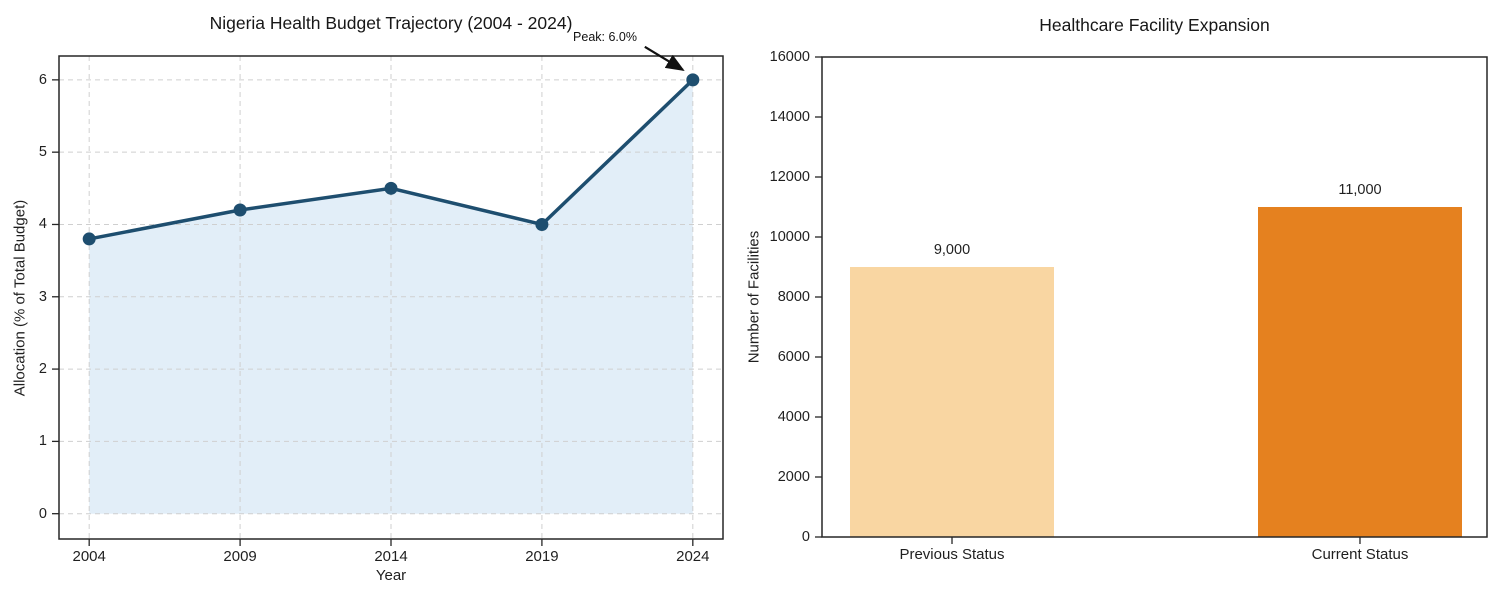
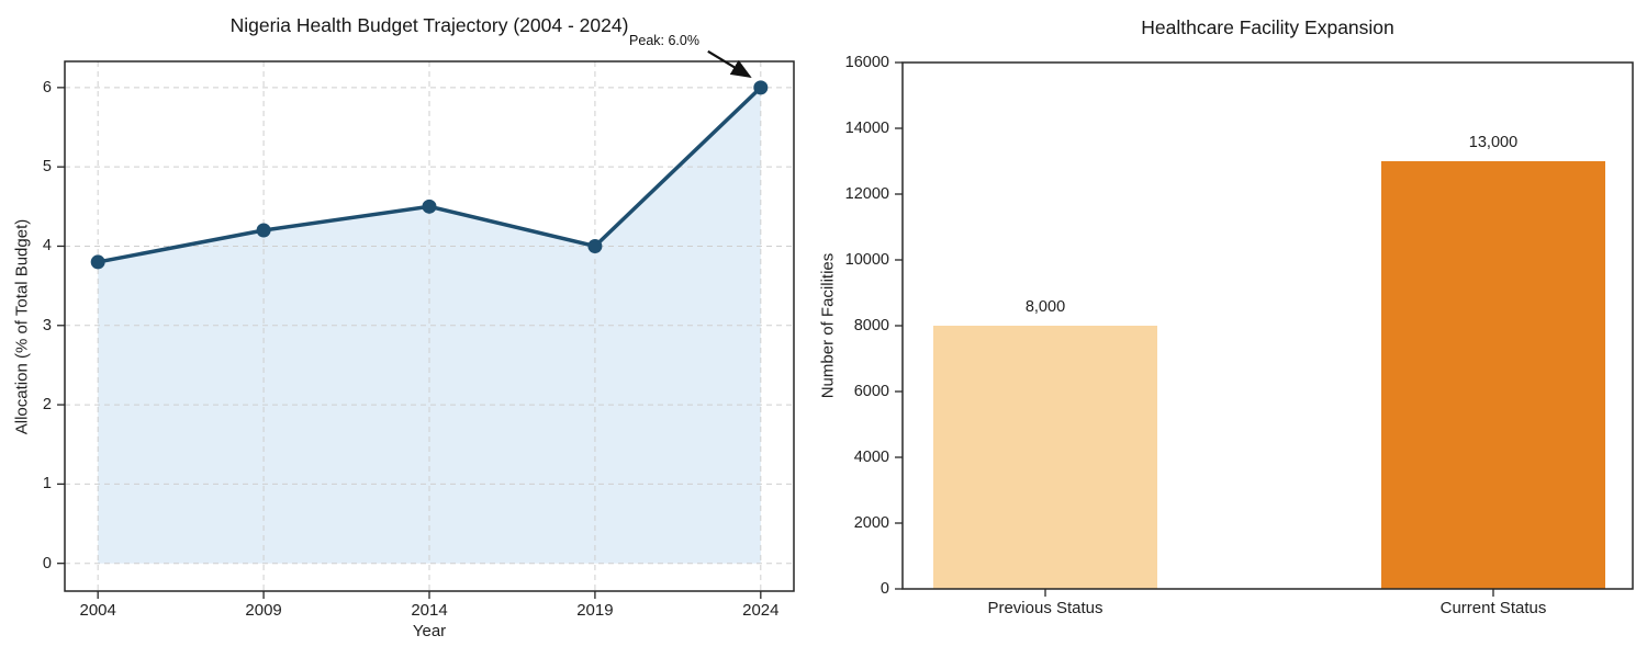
Healthcare Facility Expansion/Previous Status: 9,000 -> 8,000
Healthcare Facility Expansion/Current Status: 11,000 -> 13,000
